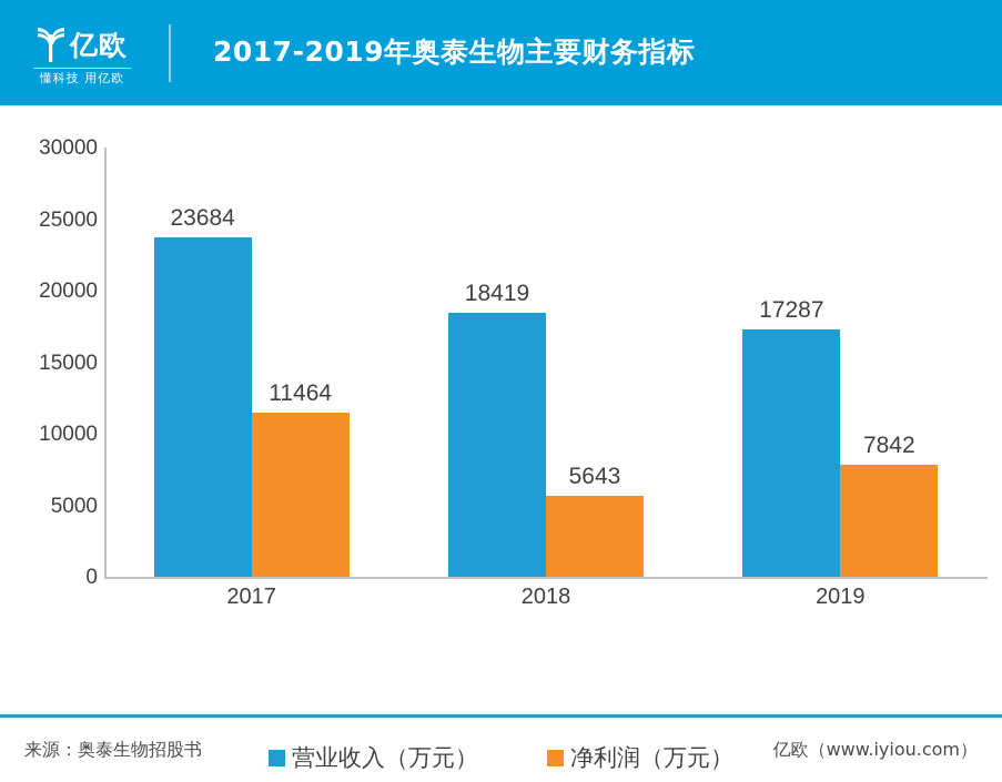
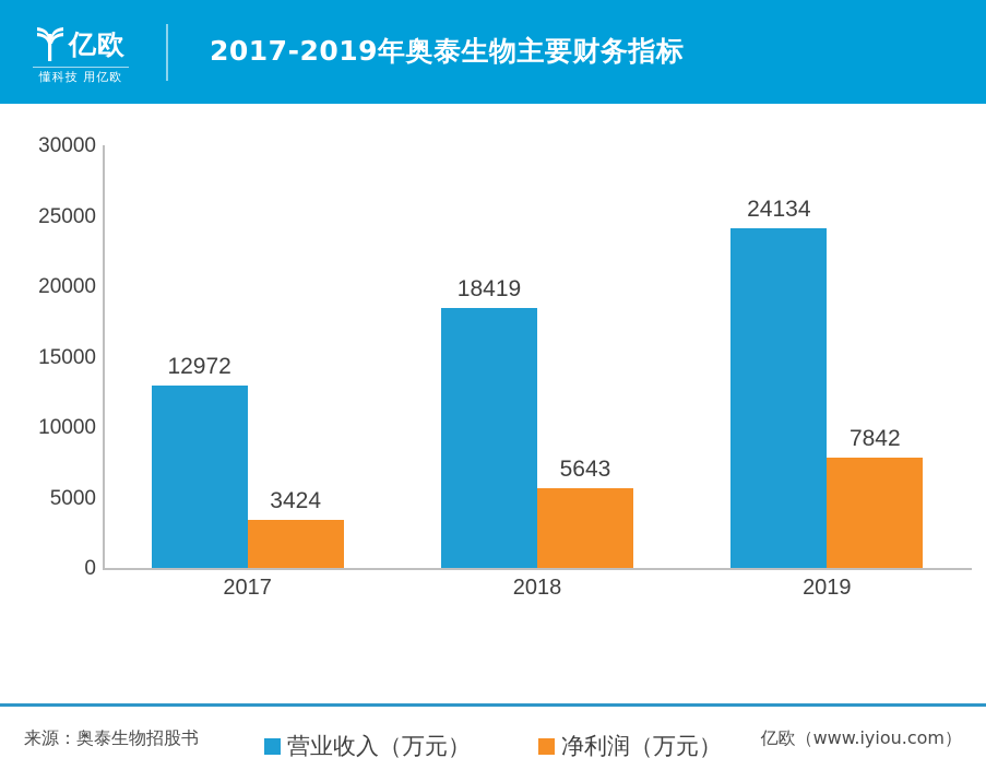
营业收入（万元）/2017: 23684 -> 12972
净利润（万元）/2017: 11464 -> 3424
营业收入（万元）/2019: 17287 -> 24134
